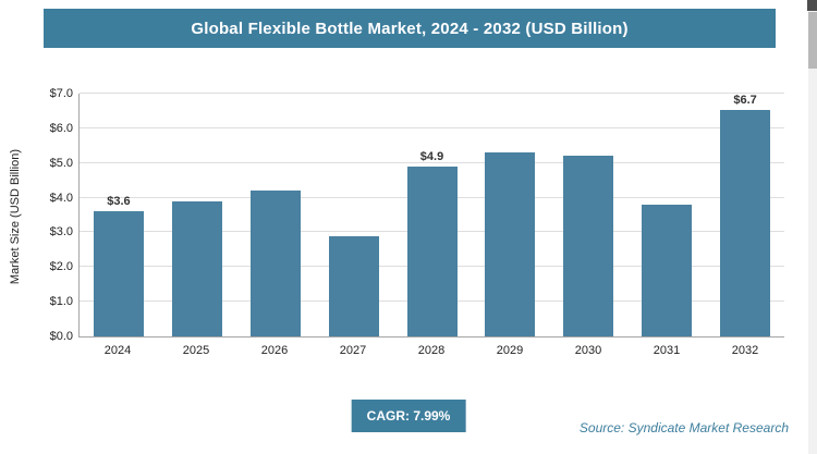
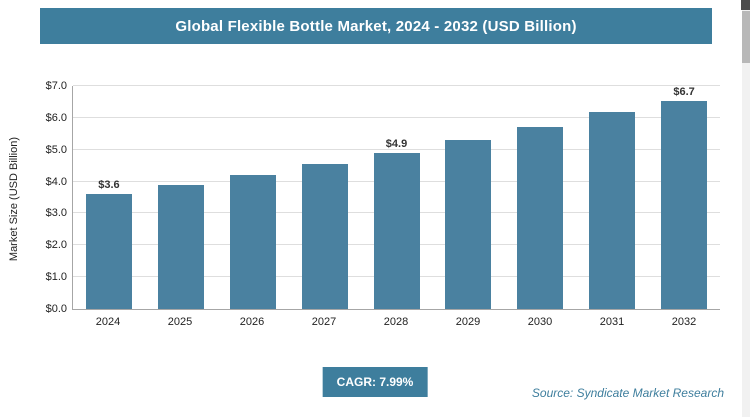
2027: $2.9 -> $4.5
2030: $5.2 -> $5.7
2031: $3.8 -> $6.2
